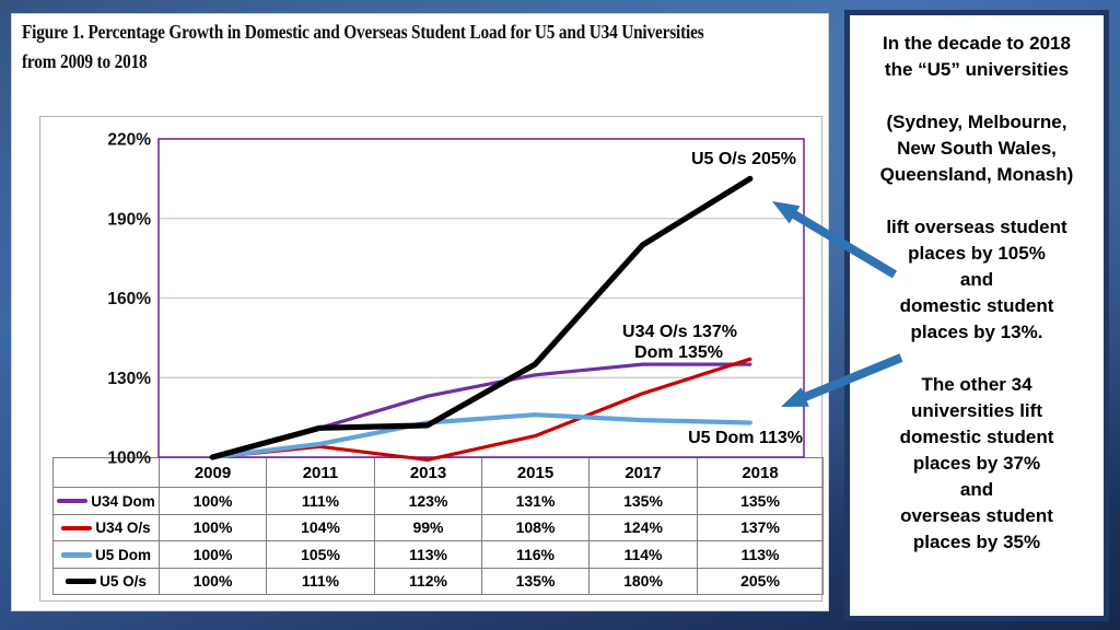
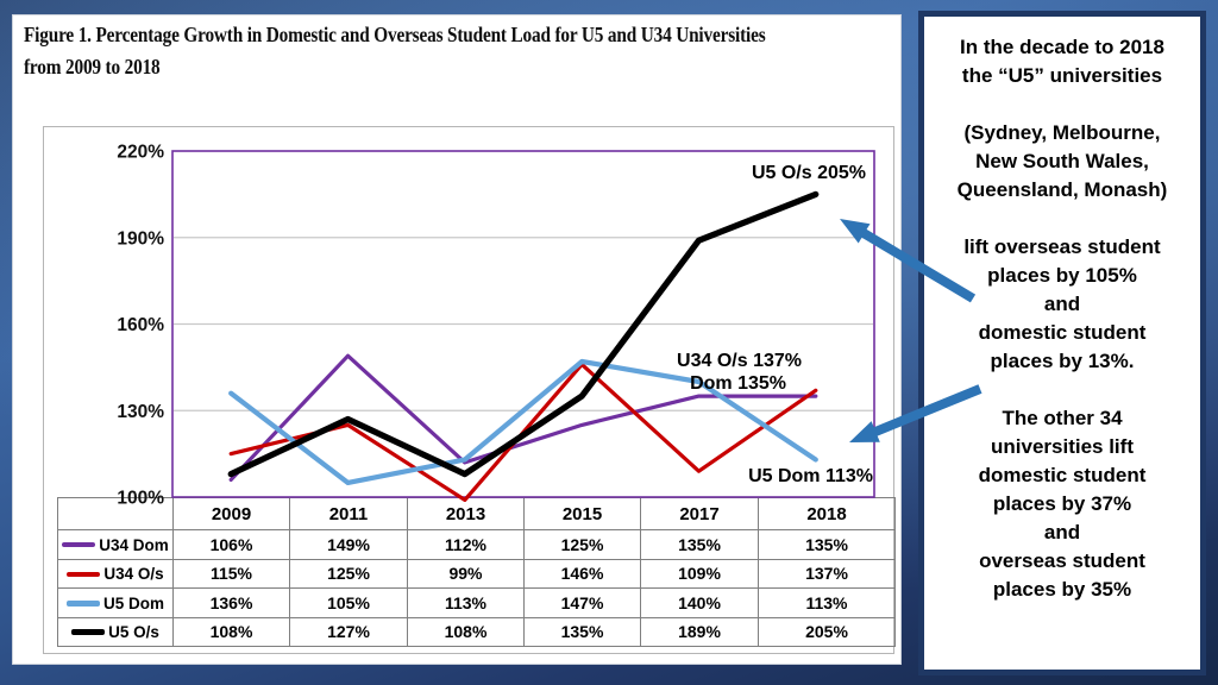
U34 Dom/2009: 100% -> 106%
U34 O/s/2009: 100% -> 115%
U5 Dom/2009: 100% -> 136%
U5 O/s/2009: 100% -> 108%
U34 Dom/2011: 111% -> 149%
U34 O/s/2011: 104% -> 125%
U5 O/s/2011: 111% -> 127%
U34 Dom/2013: 123% -> 112%
U5 O/s/2013: 112% -> 108%
U34 Dom/2015: 131% -> 125%
U34 O/s/2015: 108% -> 146%
U5 Dom/2015: 116% -> 147%
U34 O/s/2017: 124% -> 109%
U5 Dom/2017: 114% -> 140%
U5 O/s/2017: 180% -> 189%
